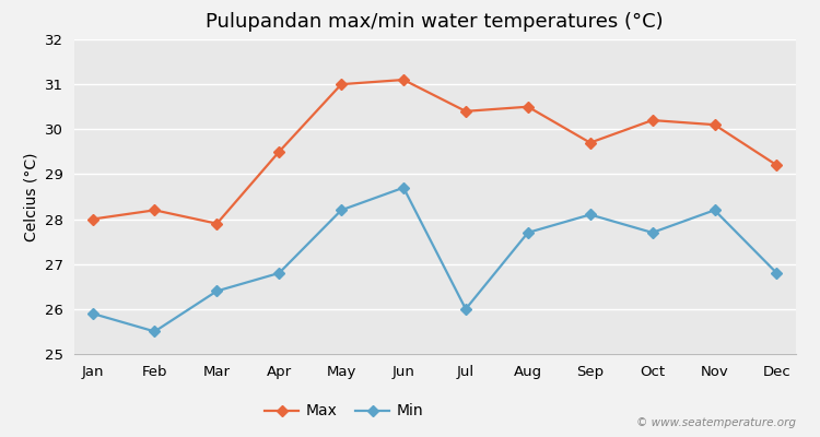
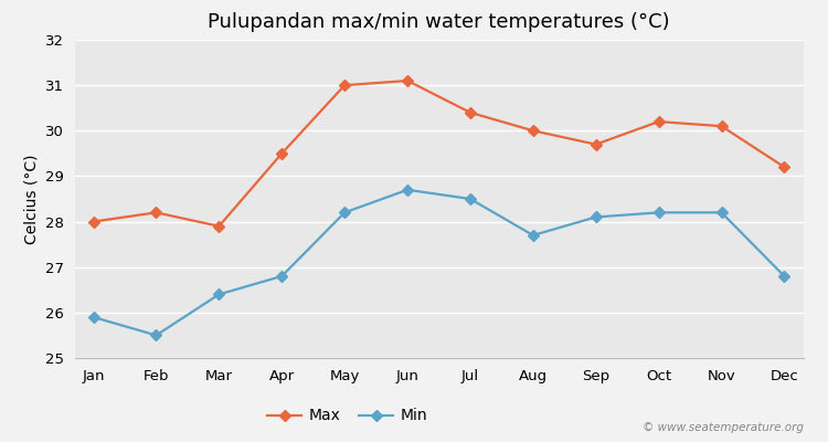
Min/Jul: 26.0 -> 28.5
Max/Aug: 30.5 -> 30.0
Min/Oct: 27.7 -> 28.2
